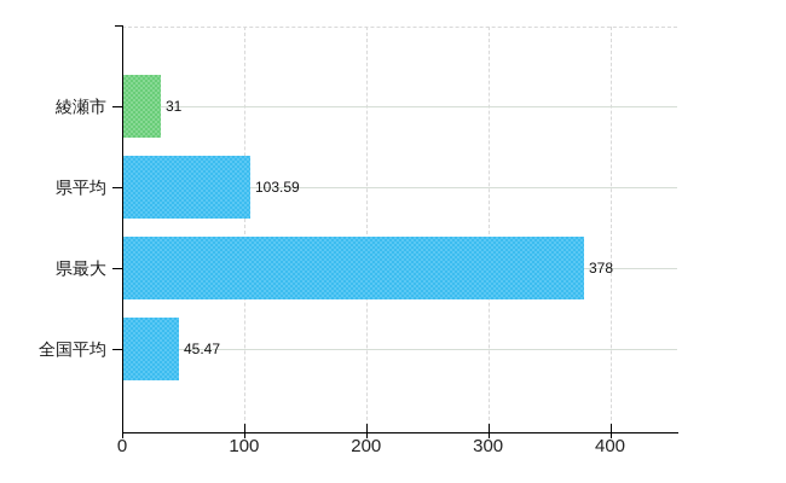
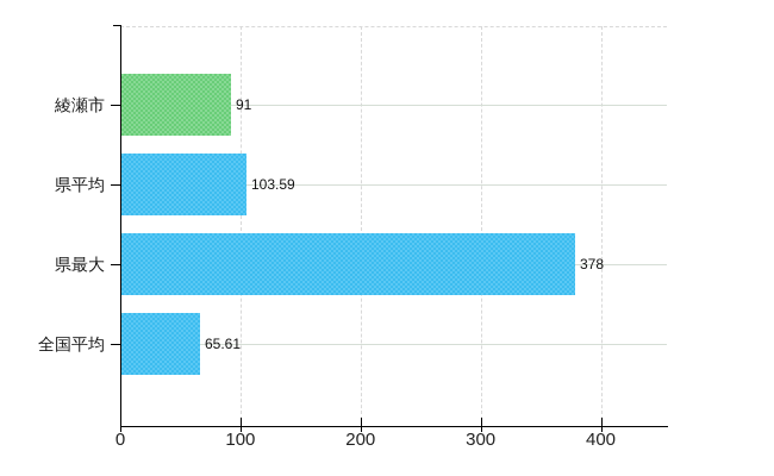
綾瀬市: 31 -> 91
全国平均: 45.47 -> 65.61
